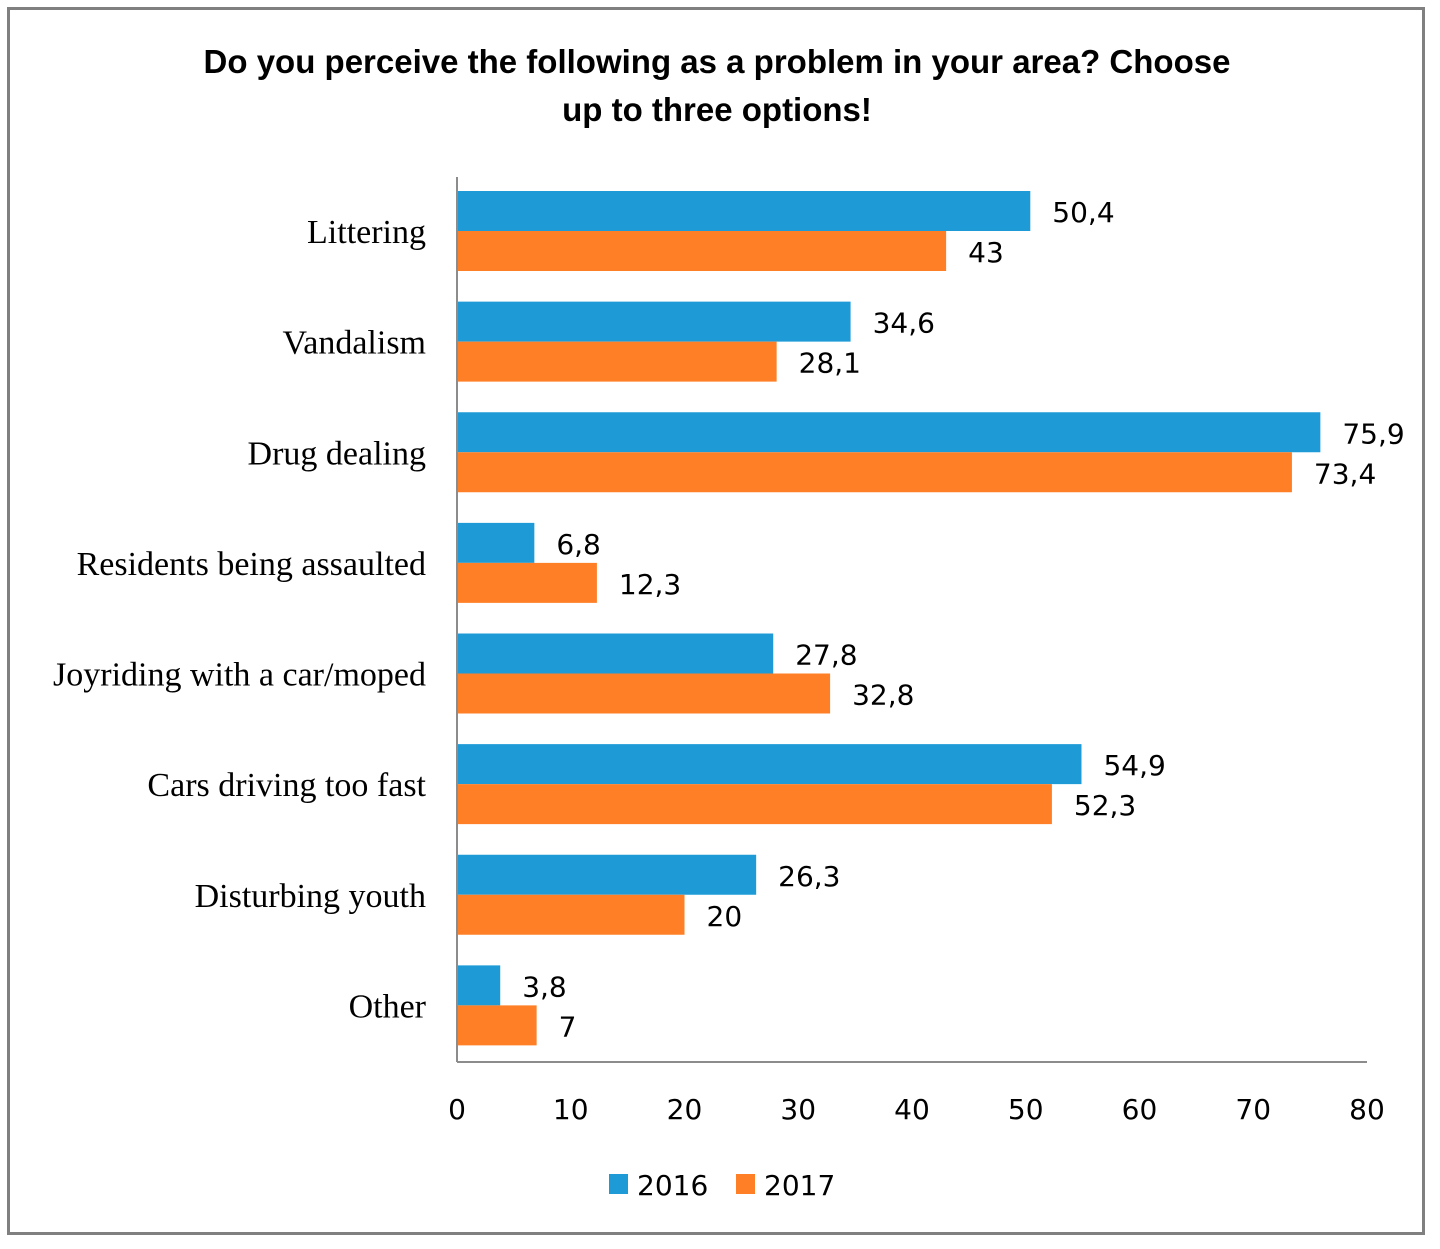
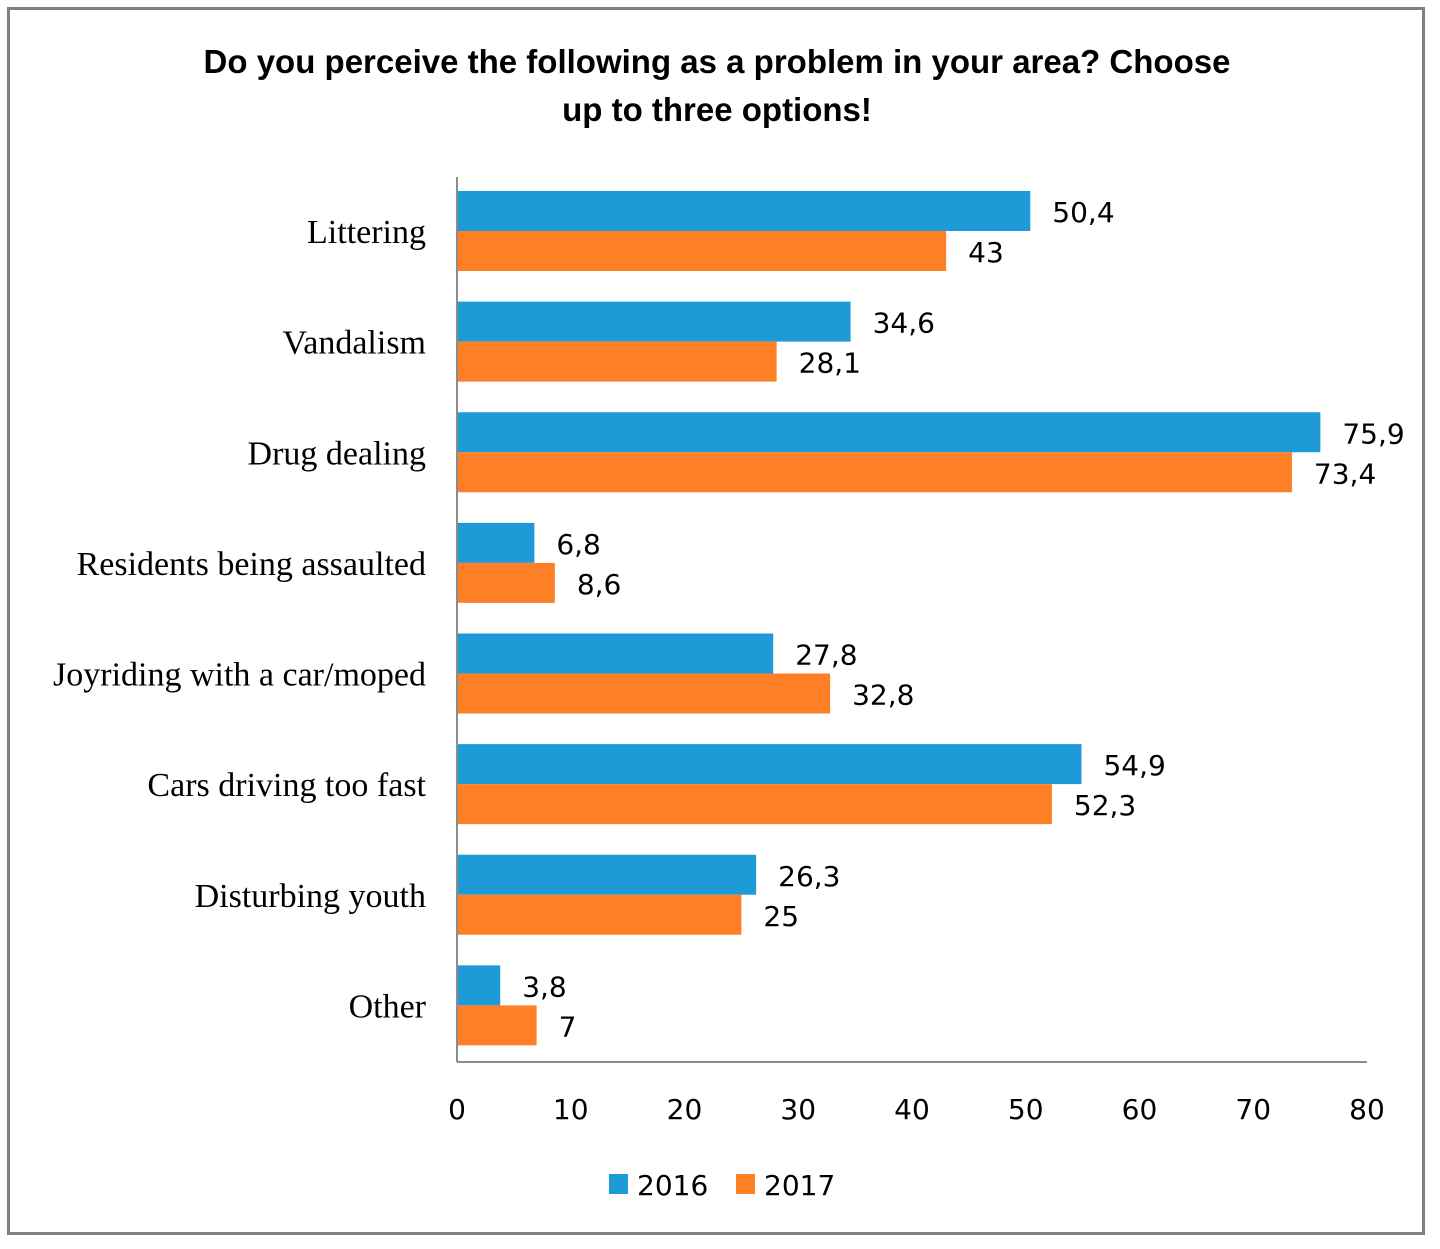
2017/Residents being assaulted: 12,3 -> 8,6
2017/Disturbing youth: 20 -> 25
